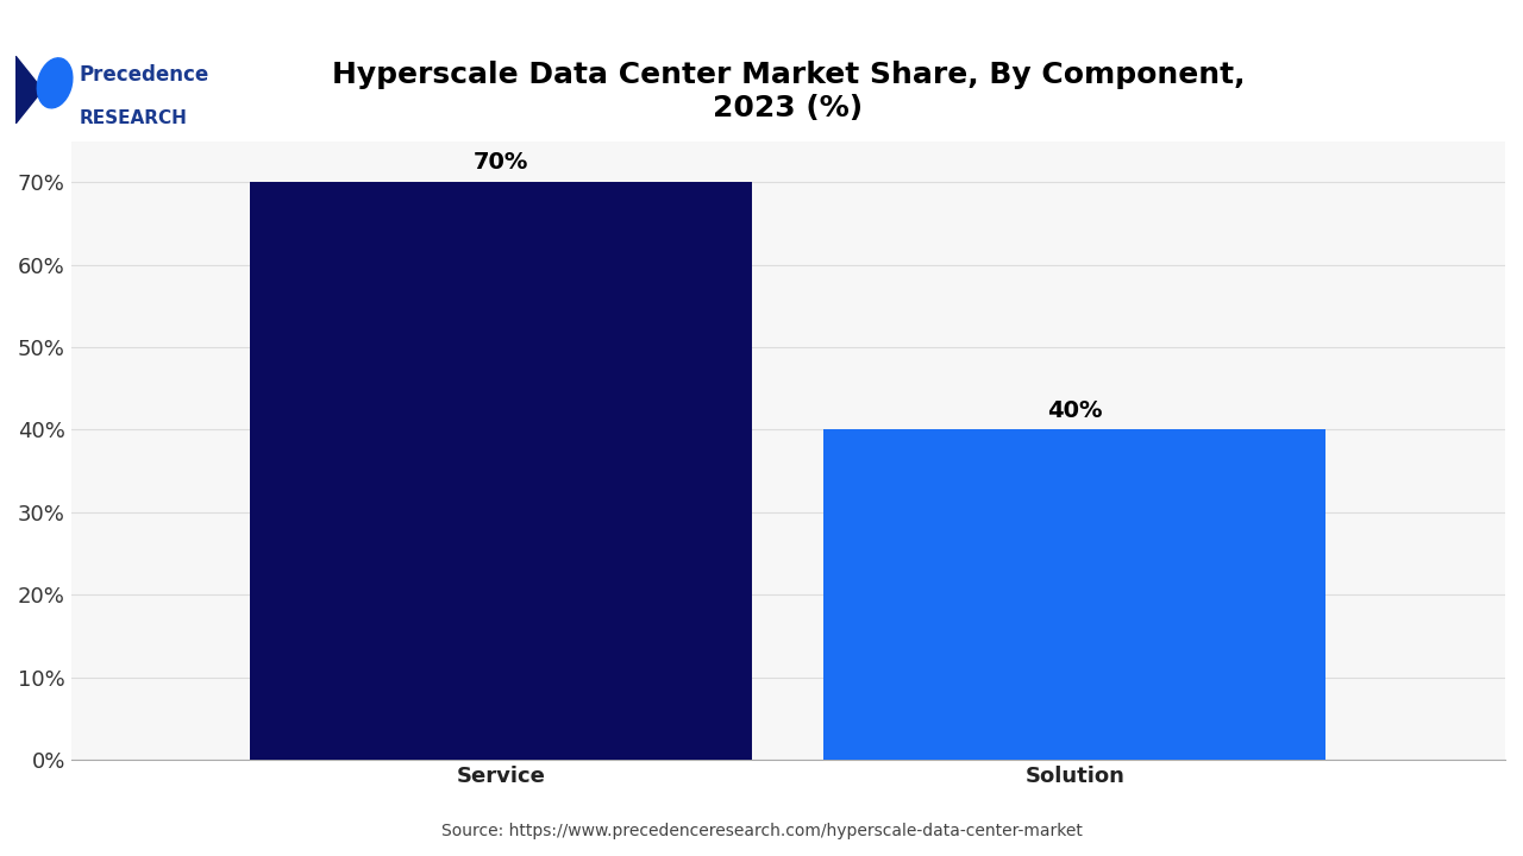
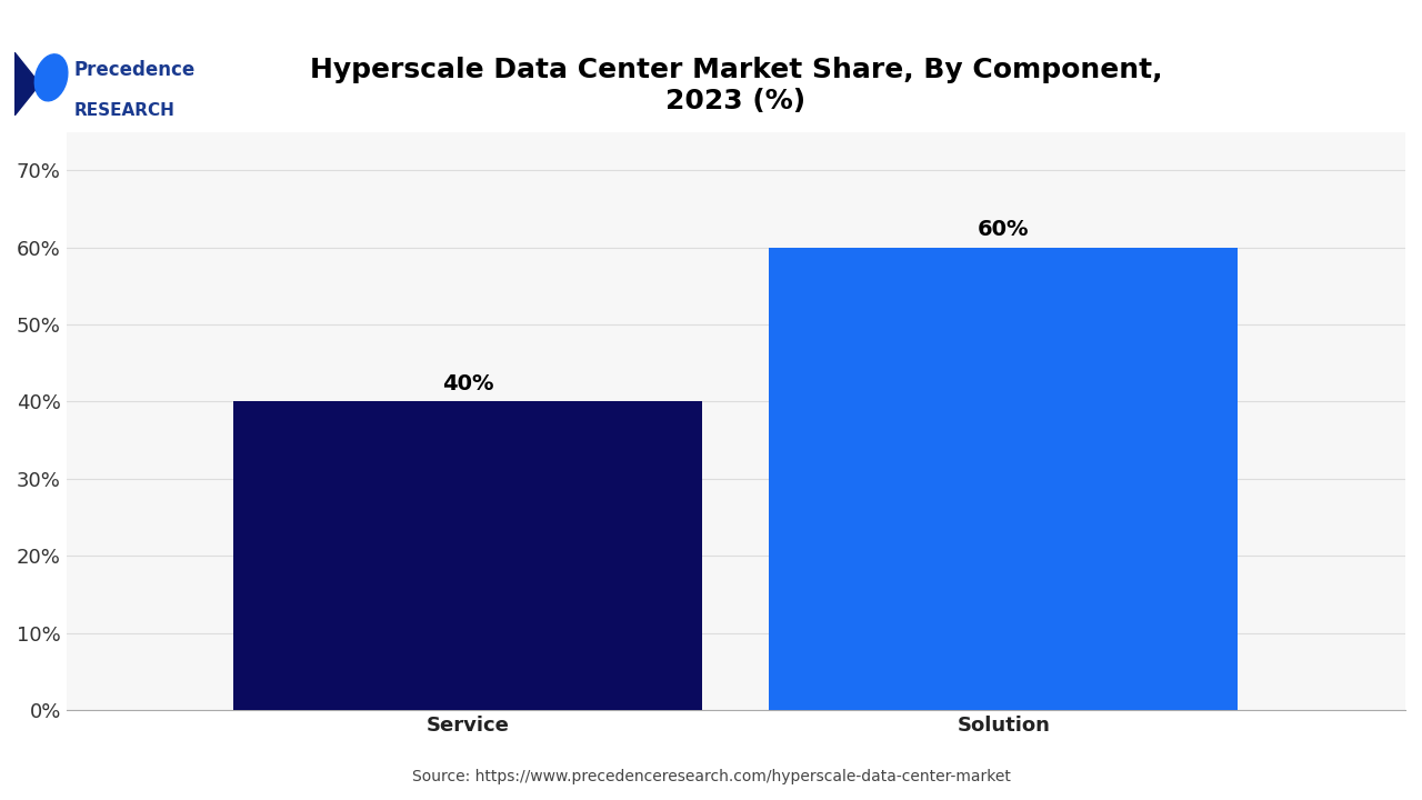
Service: 70% -> 40%
Solution: 40% -> 60%
